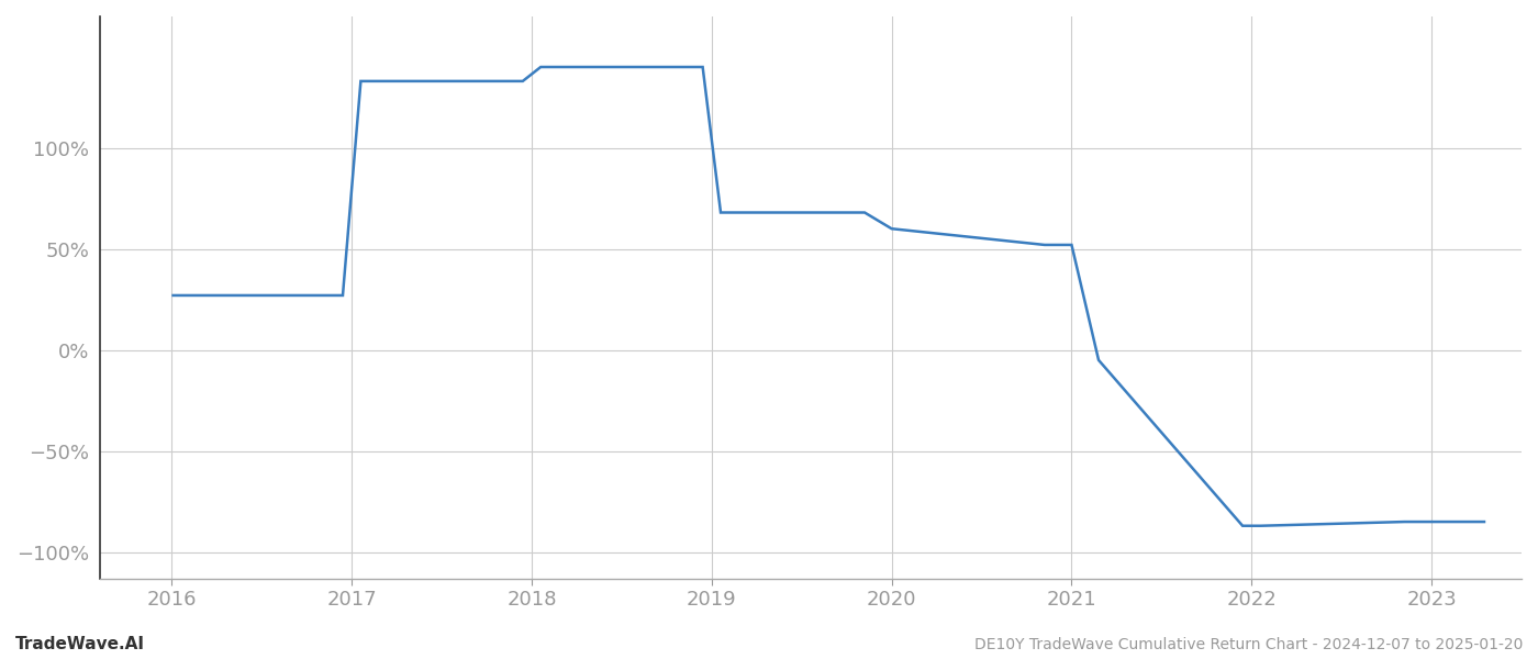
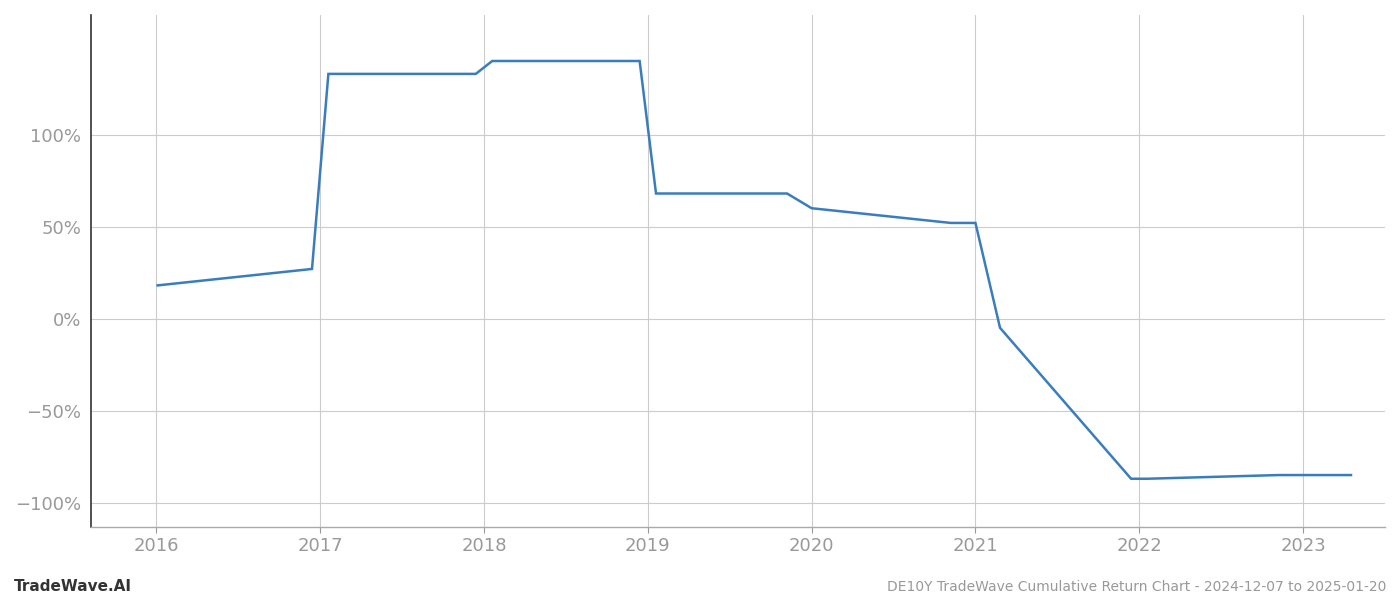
2016: 27% -> 18%
